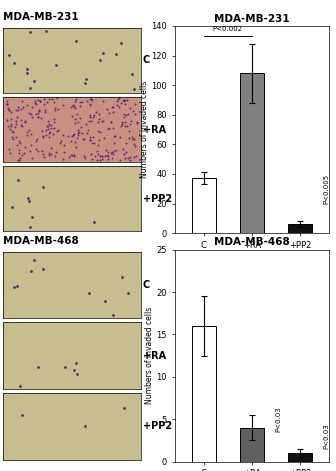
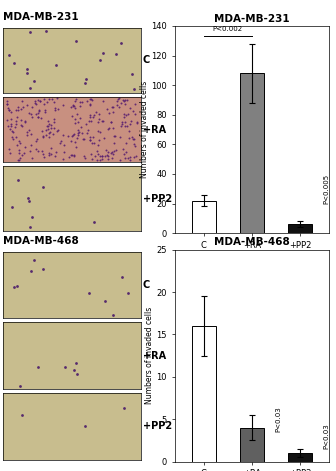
MDA-MB-231/C: 37 -> 22
